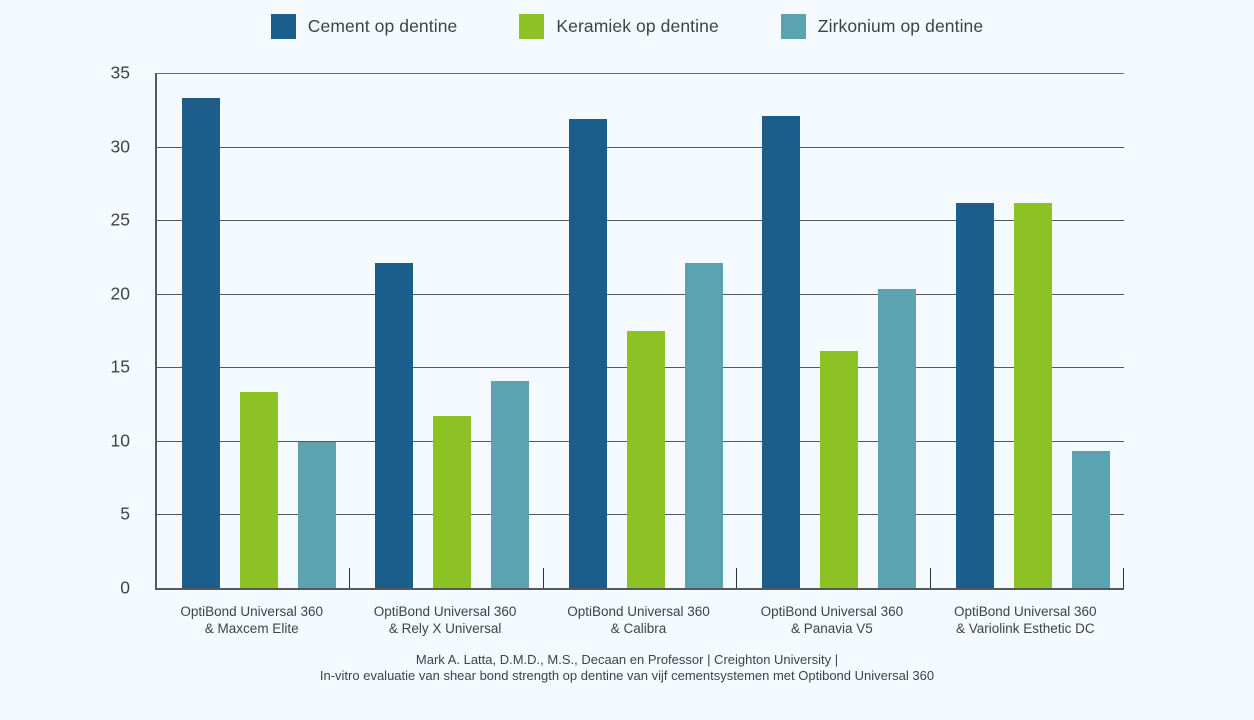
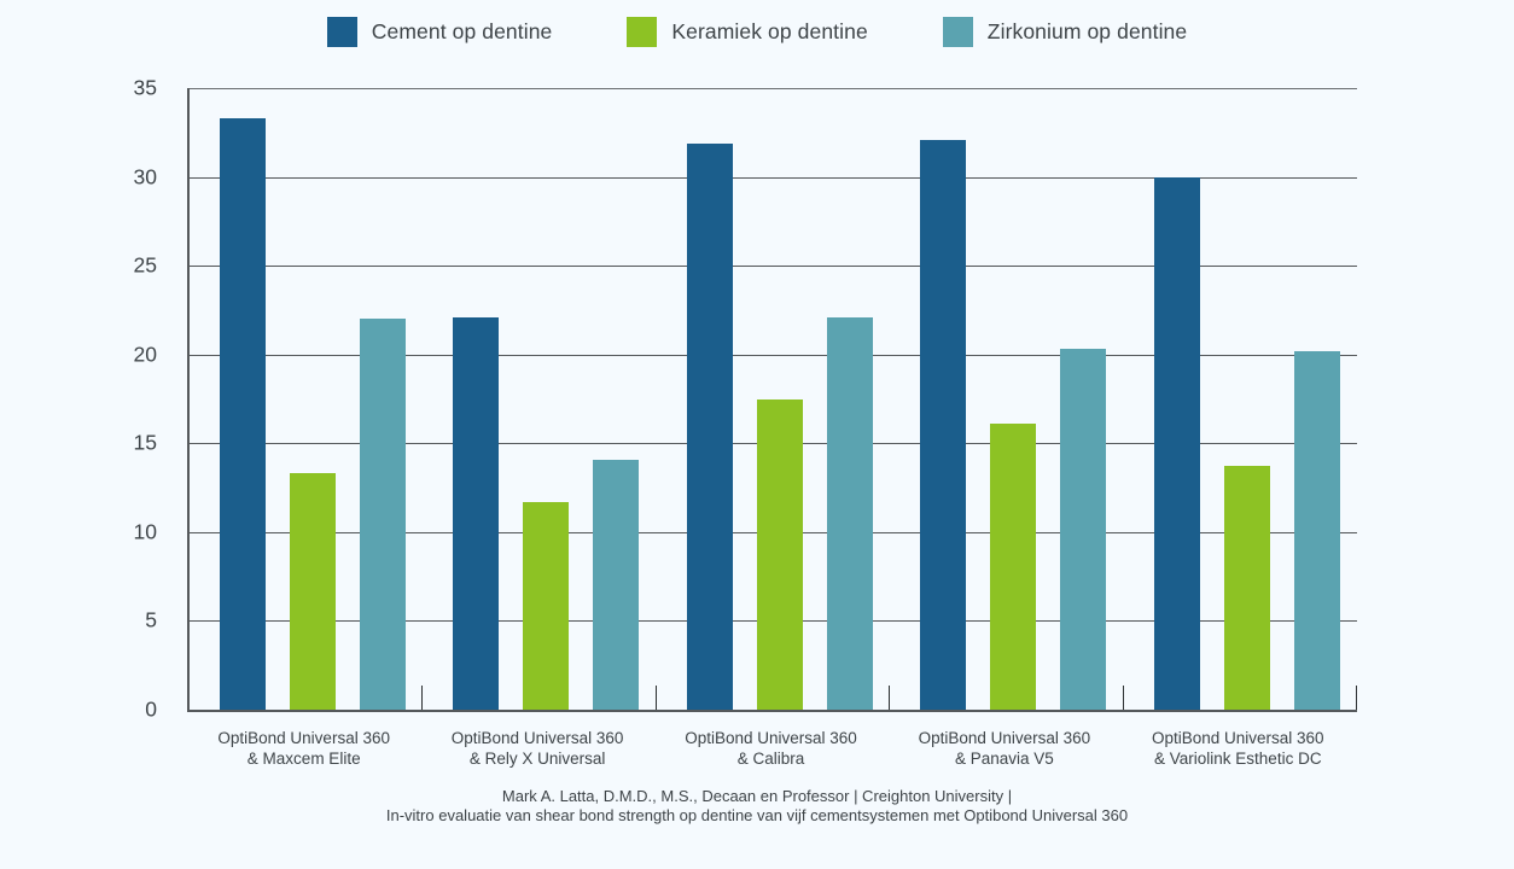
Zirkonium op dentine/OptiBond Universal 360 & Maxcem Elite: 9.9 -> 22.0
Cement op dentine/OptiBond Universal 360 & Variolink Esthetic DC: 26.2 -> 30.0
Keramiek op dentine/OptiBond Universal 360 & Variolink Esthetic DC: 26.2 -> 13.7
Zirkonium op dentine/OptiBond Universal 360 & Variolink Esthetic DC: 9.3 -> 20.2
